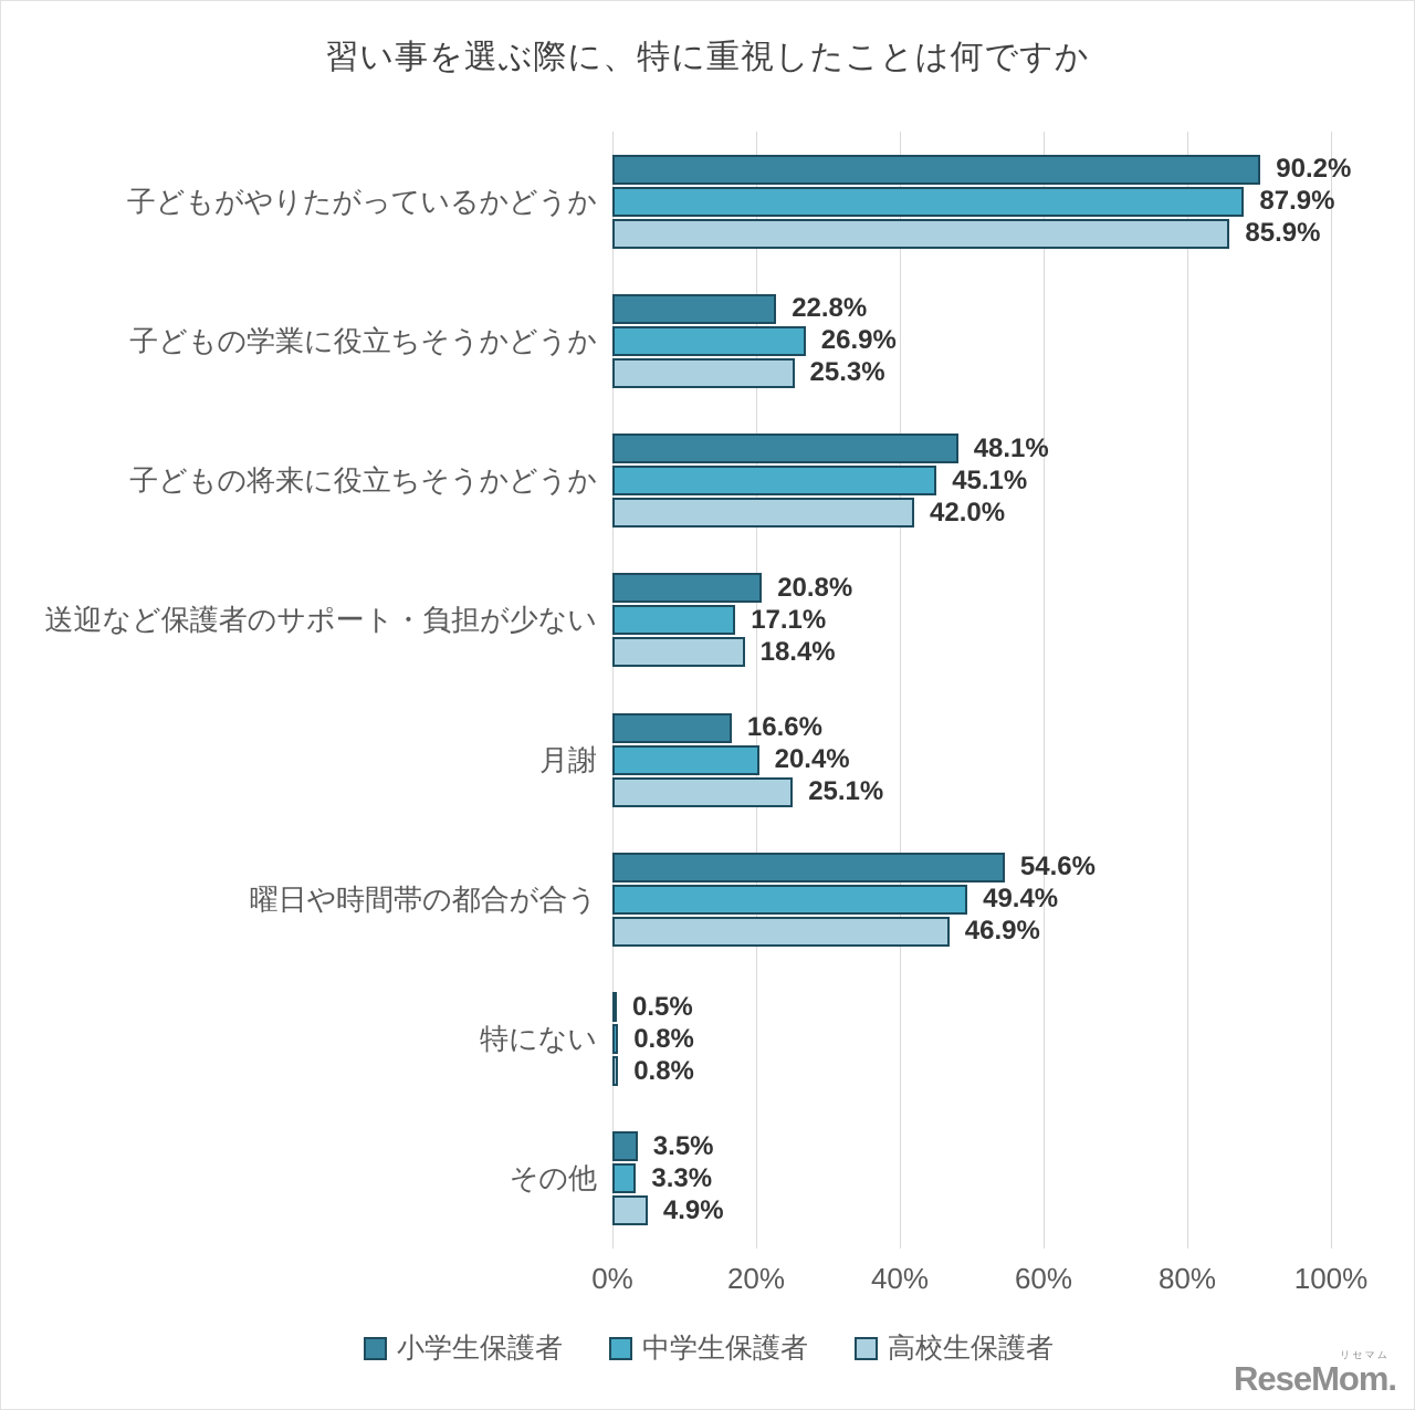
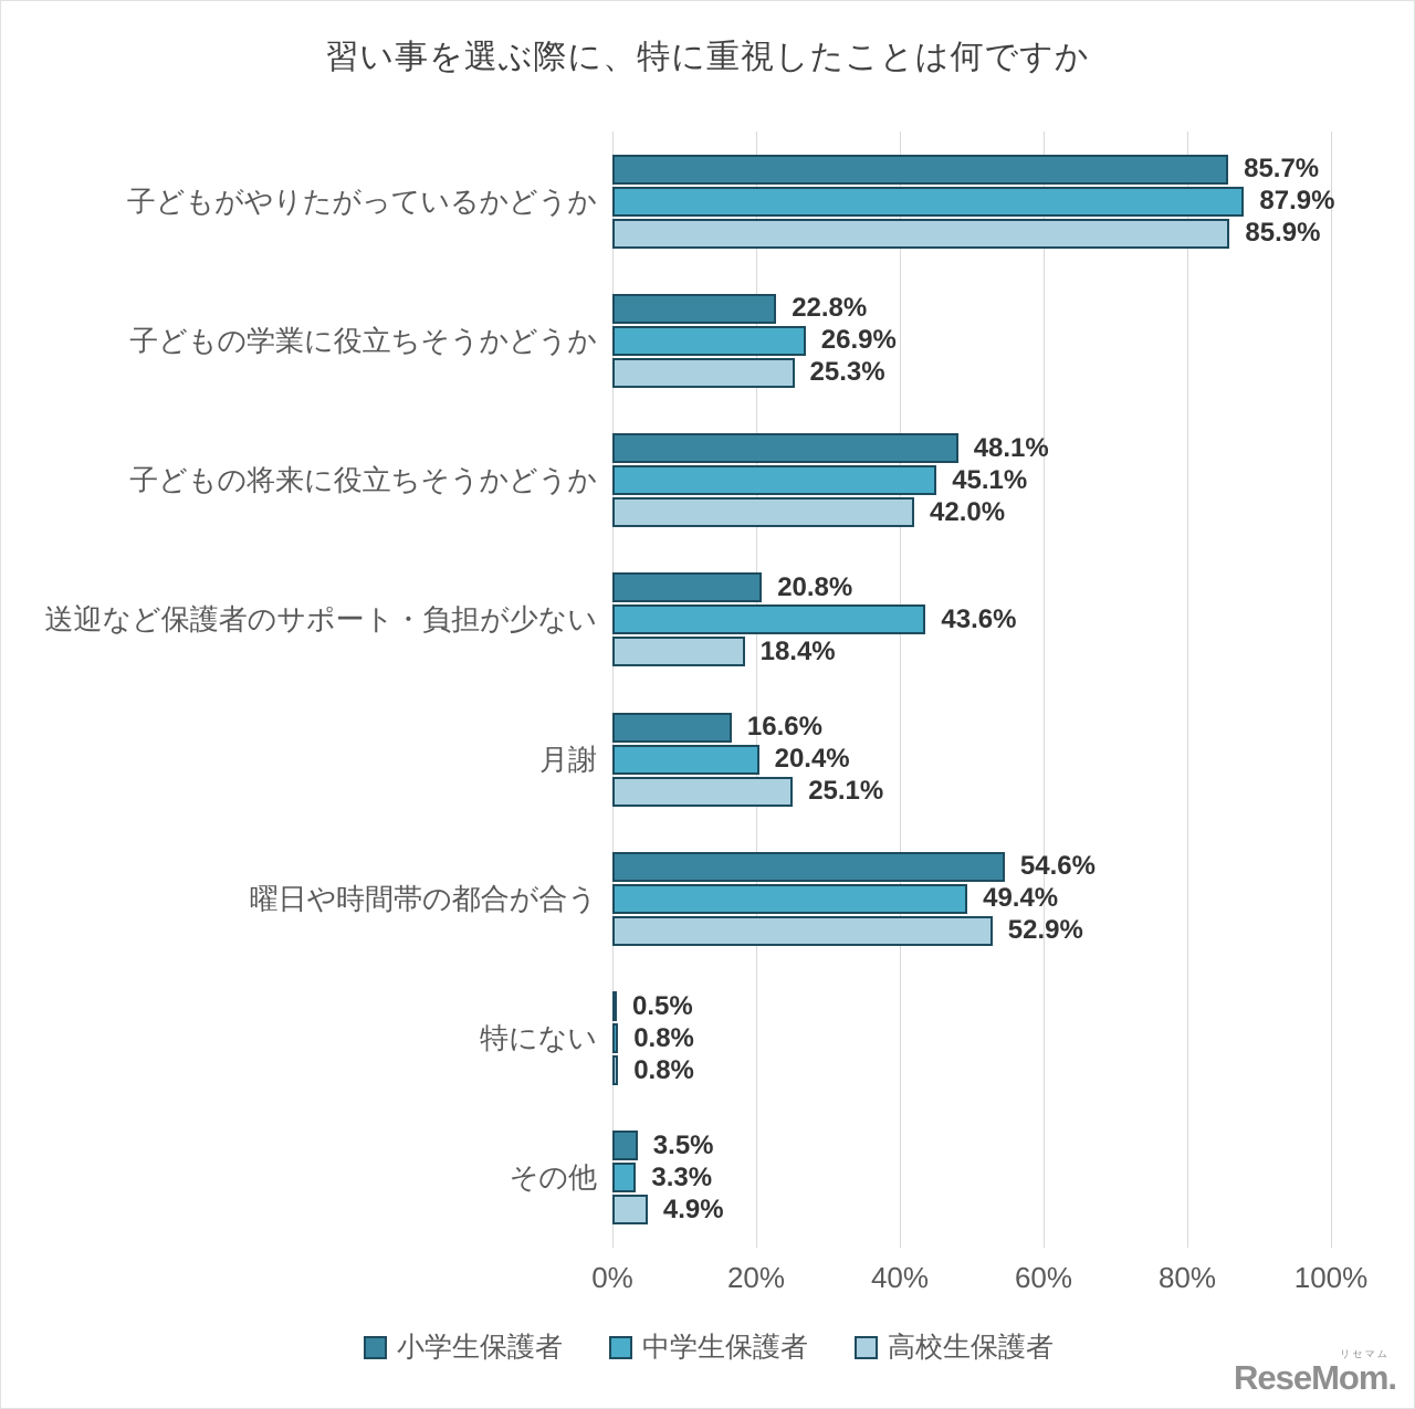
小学生保護者/子どもがやりたがっているかどうか: 90.2% -> 85.7%
中学生保護者/送迎など保護者のサポート・負担が少ない: 17.1% -> 43.6%
高校生保護者/曜日や時間帯の都合が合う: 46.9% -> 52.9%
